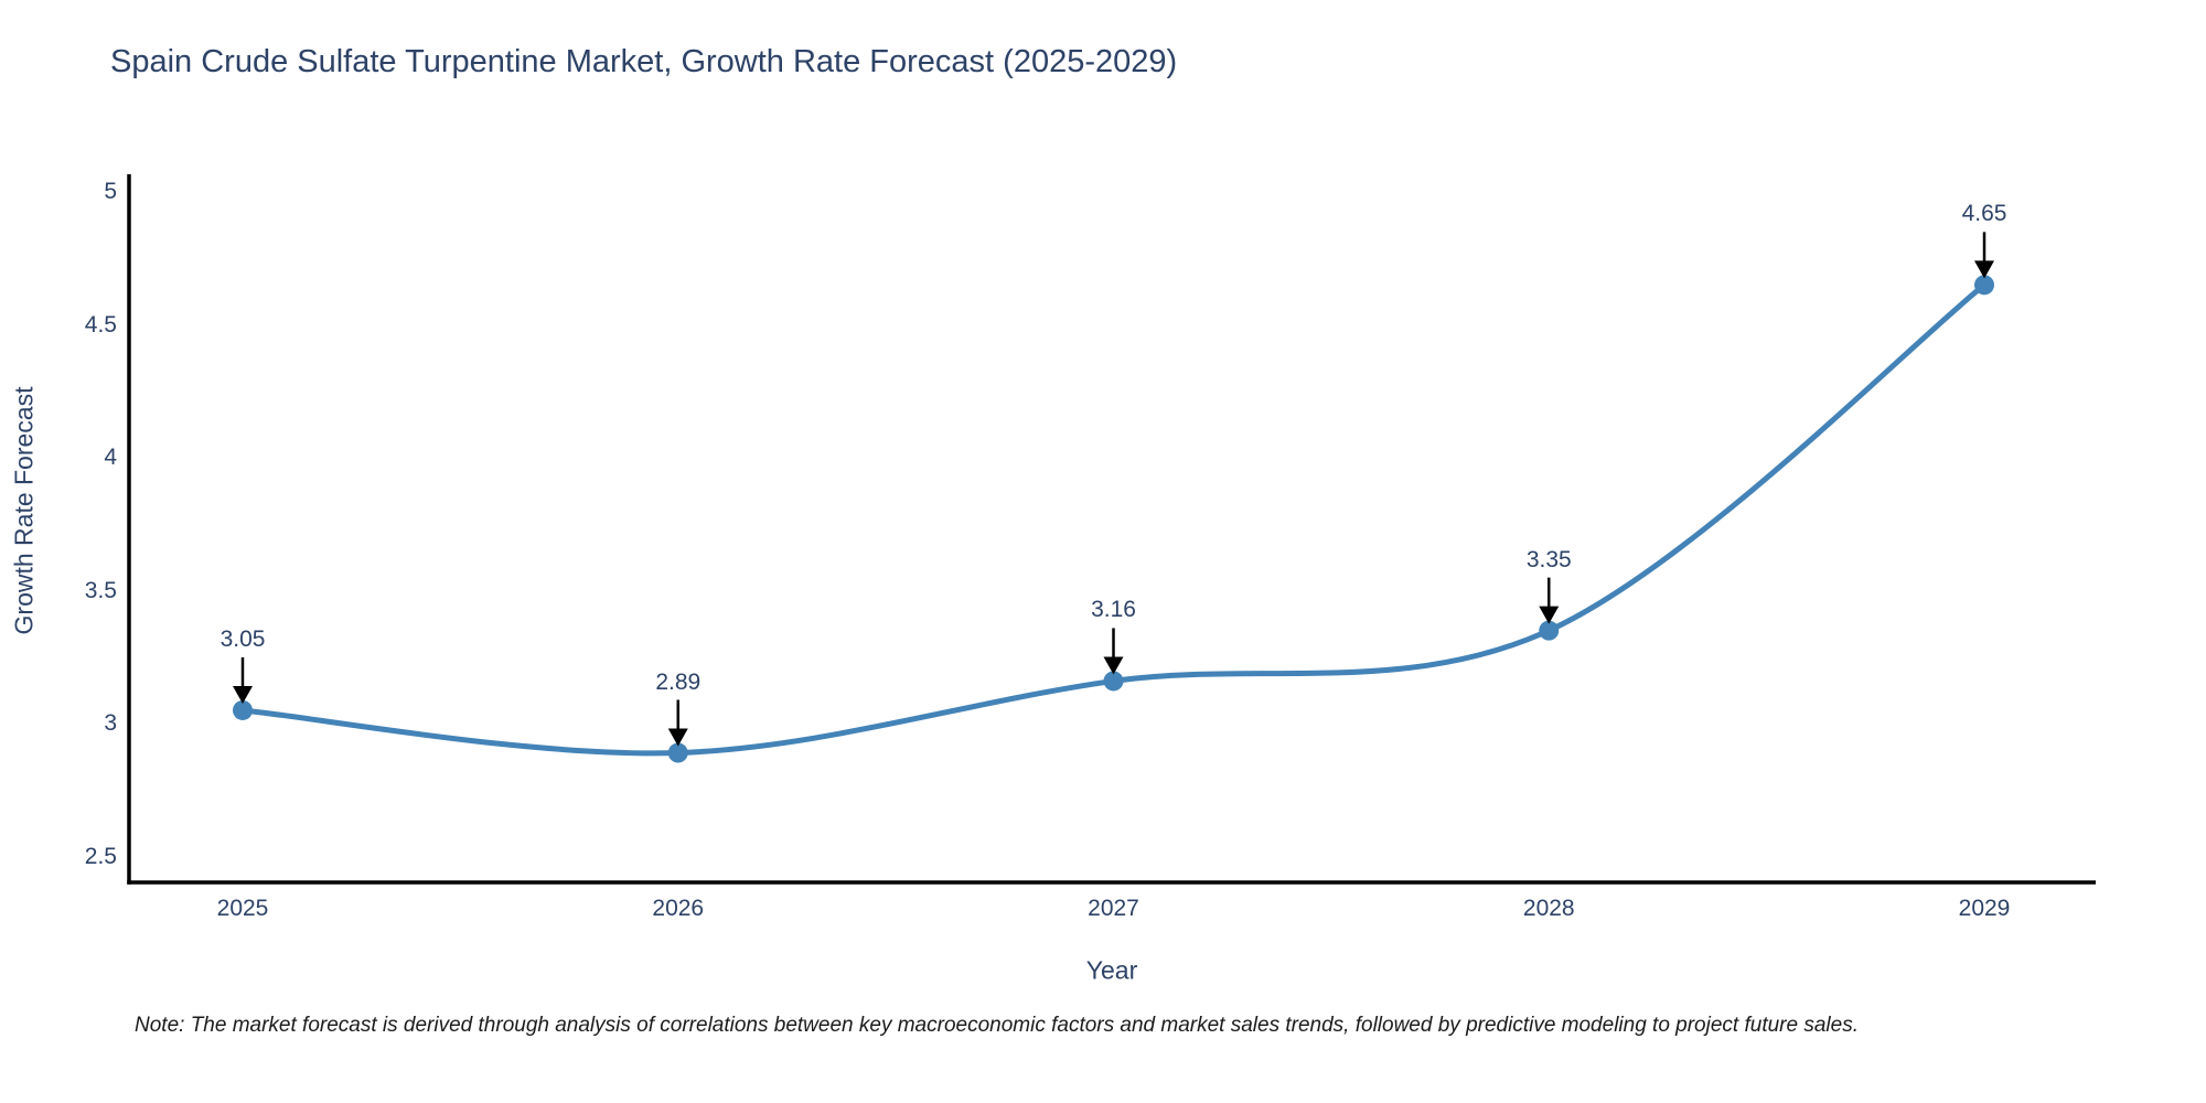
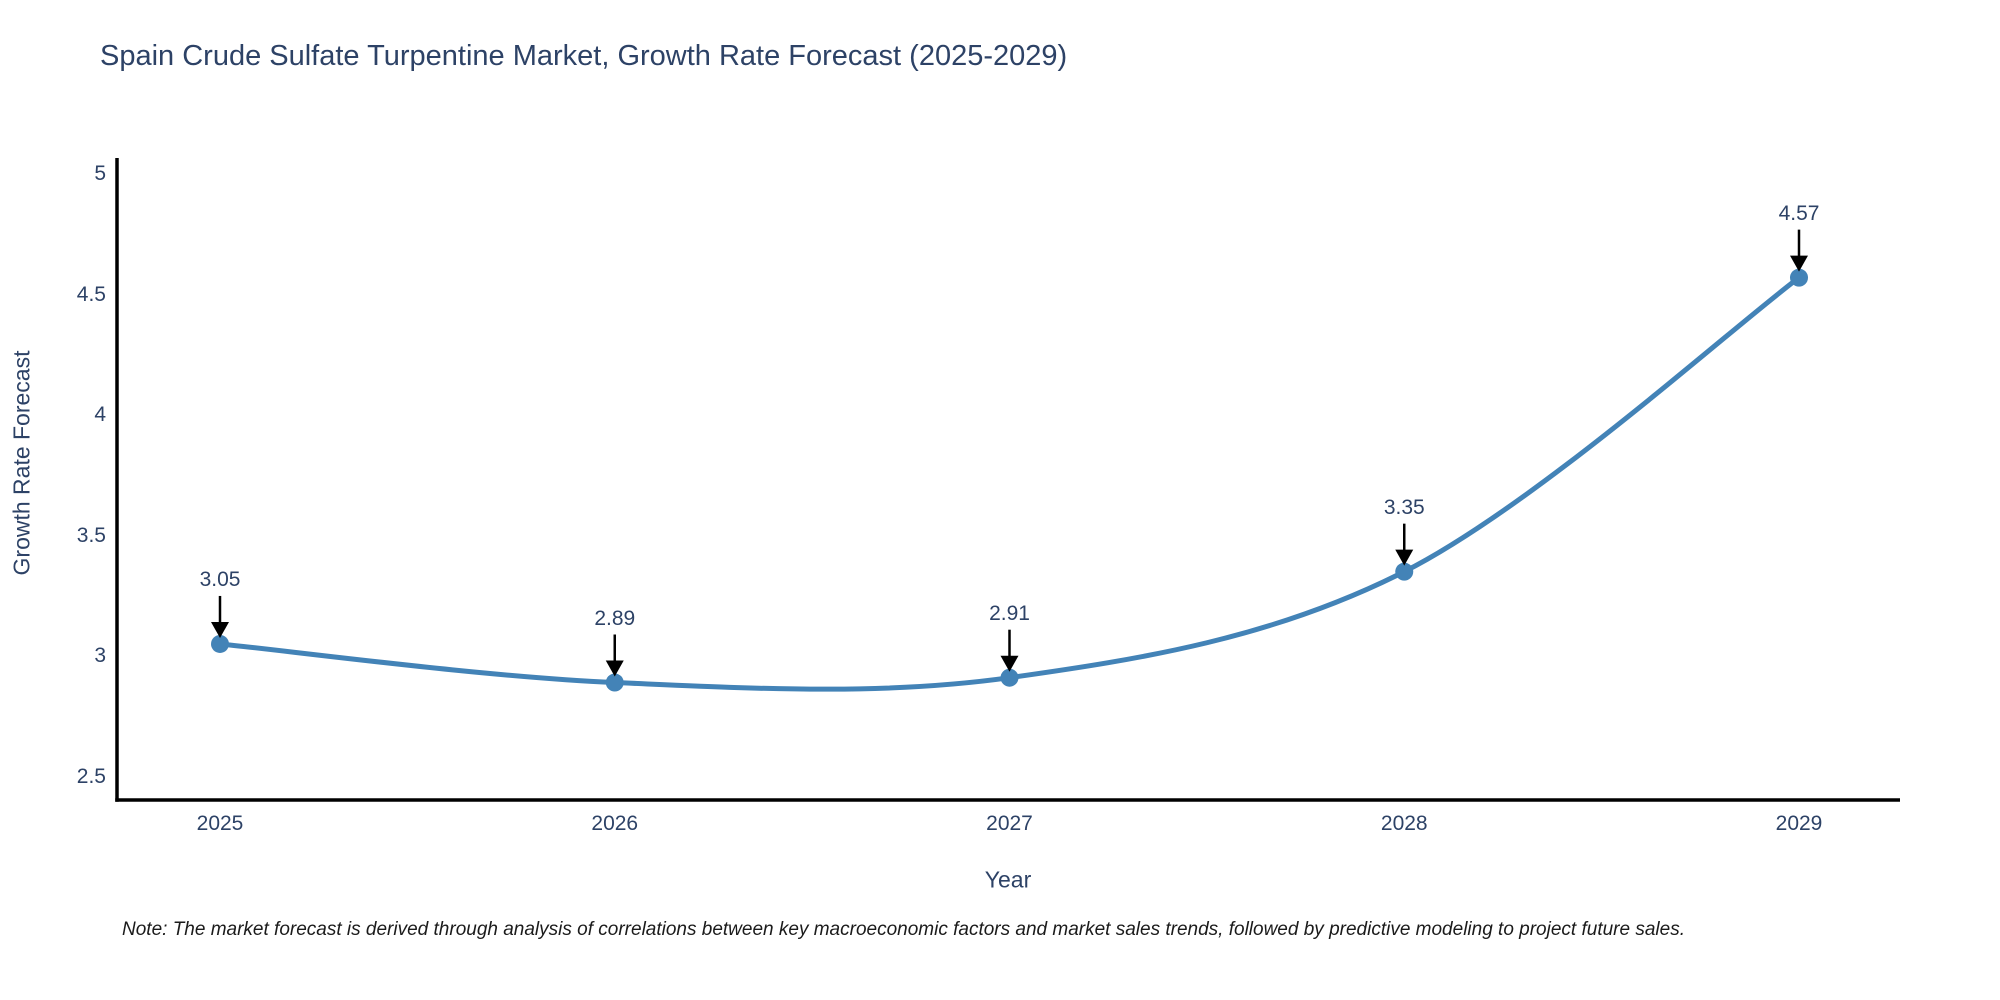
2027: 3.16 -> 2.91
2029: 4.65 -> 4.57
